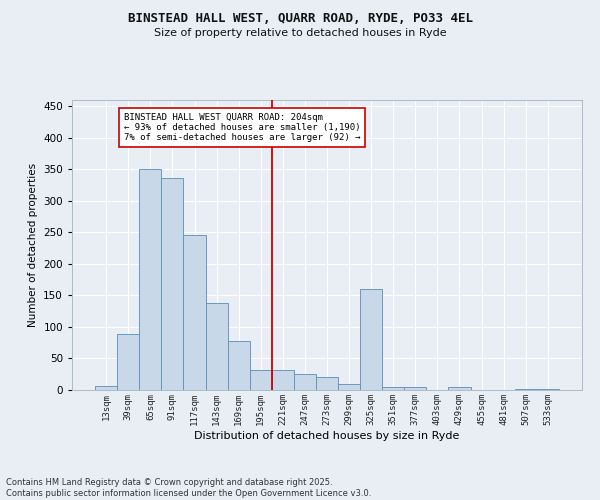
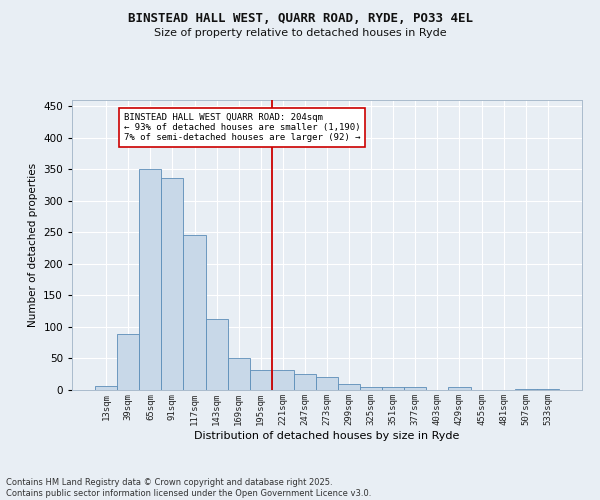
143sqm: 138 -> 112
169sqm: 78 -> 50
325sqm: 160 -> 5
